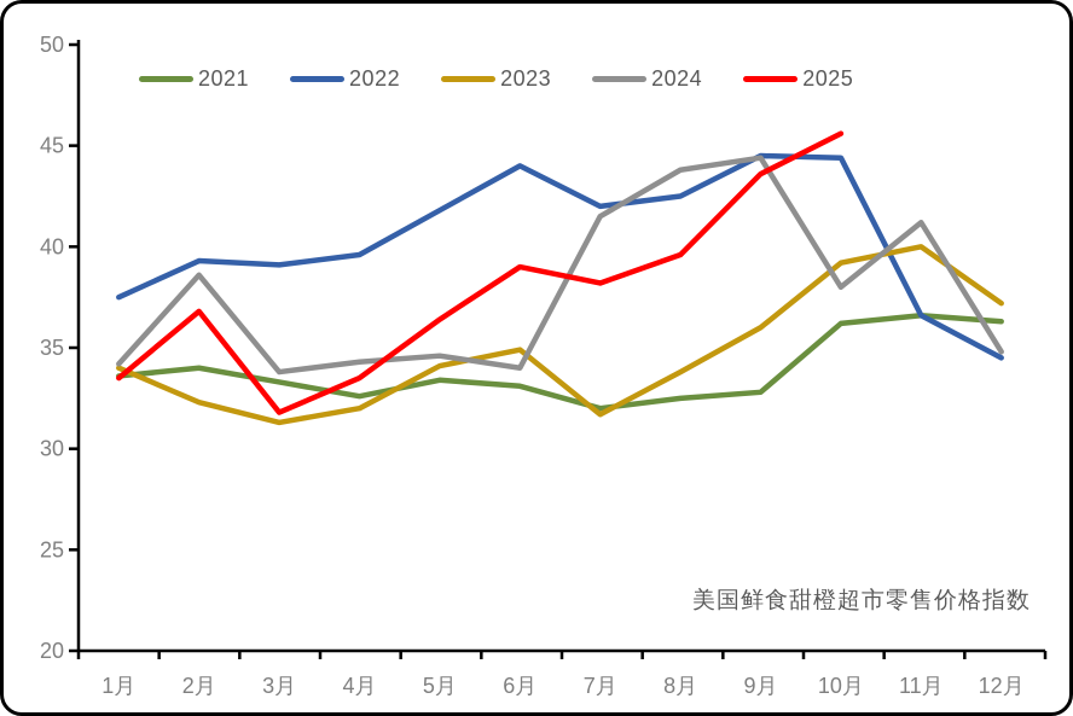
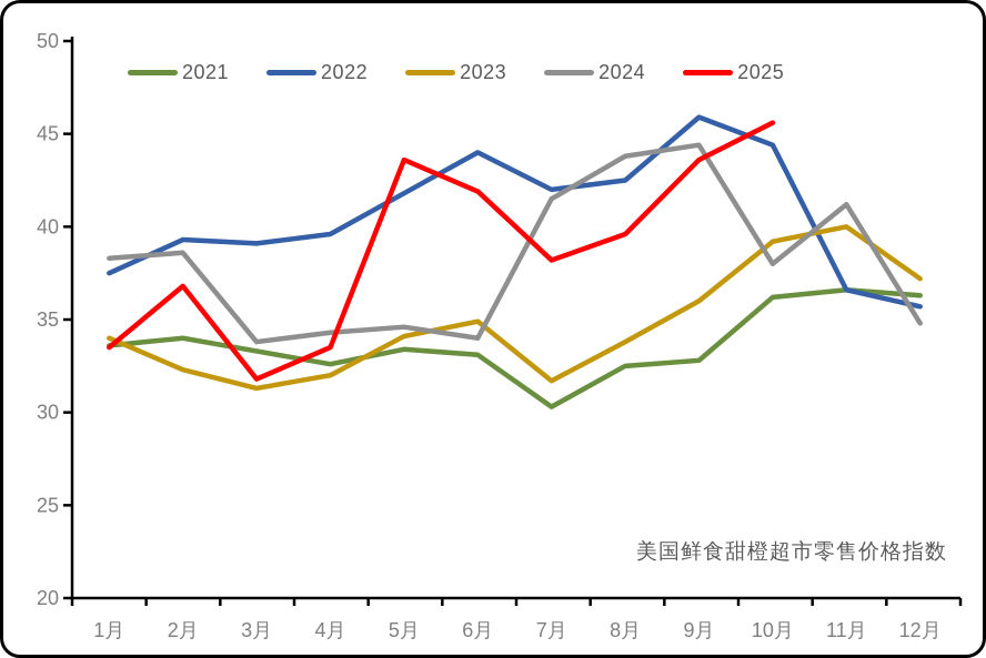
2024/1月: 34.2 -> 38.3
2025/5月: 36.4 -> 43.6
2025/6月: 39.0 -> 41.9
2021/7月: 32.0 -> 30.3
2022/9月: 44.5 -> 45.9
2022/12月: 34.5 -> 35.7
